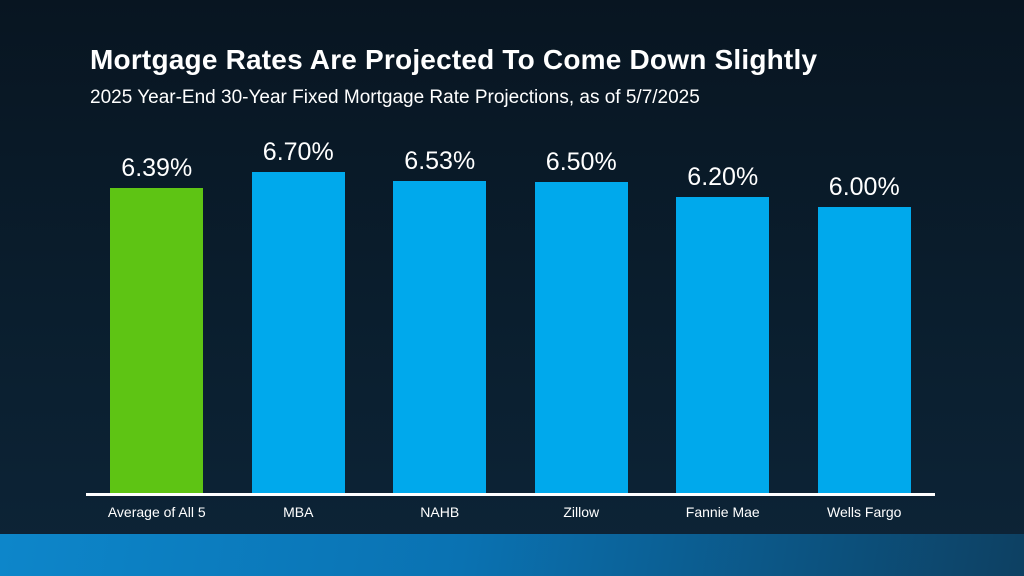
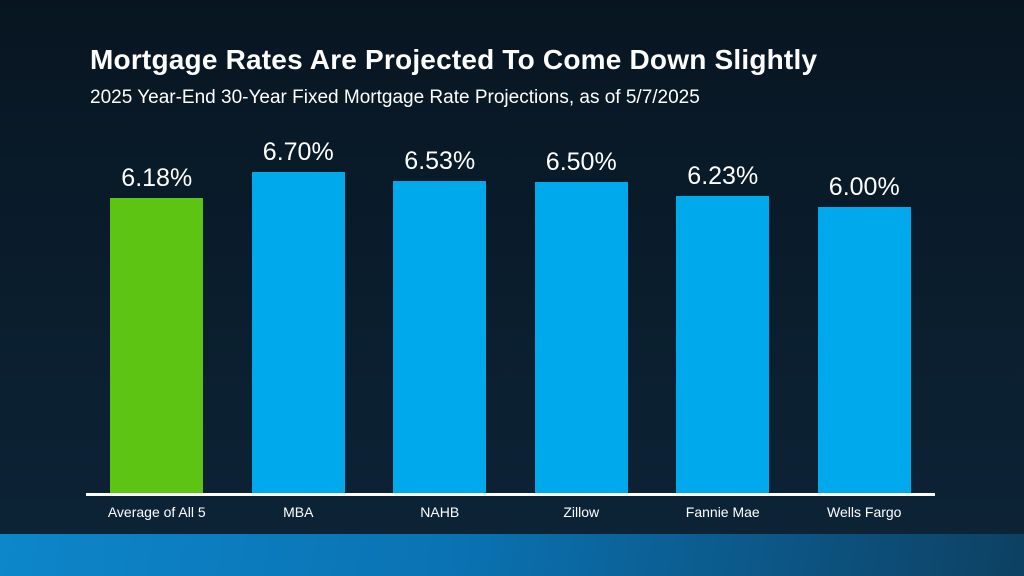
Average of All 5: 6.39% -> 6.18%
Fannie Mae: 6.20% -> 6.23%
